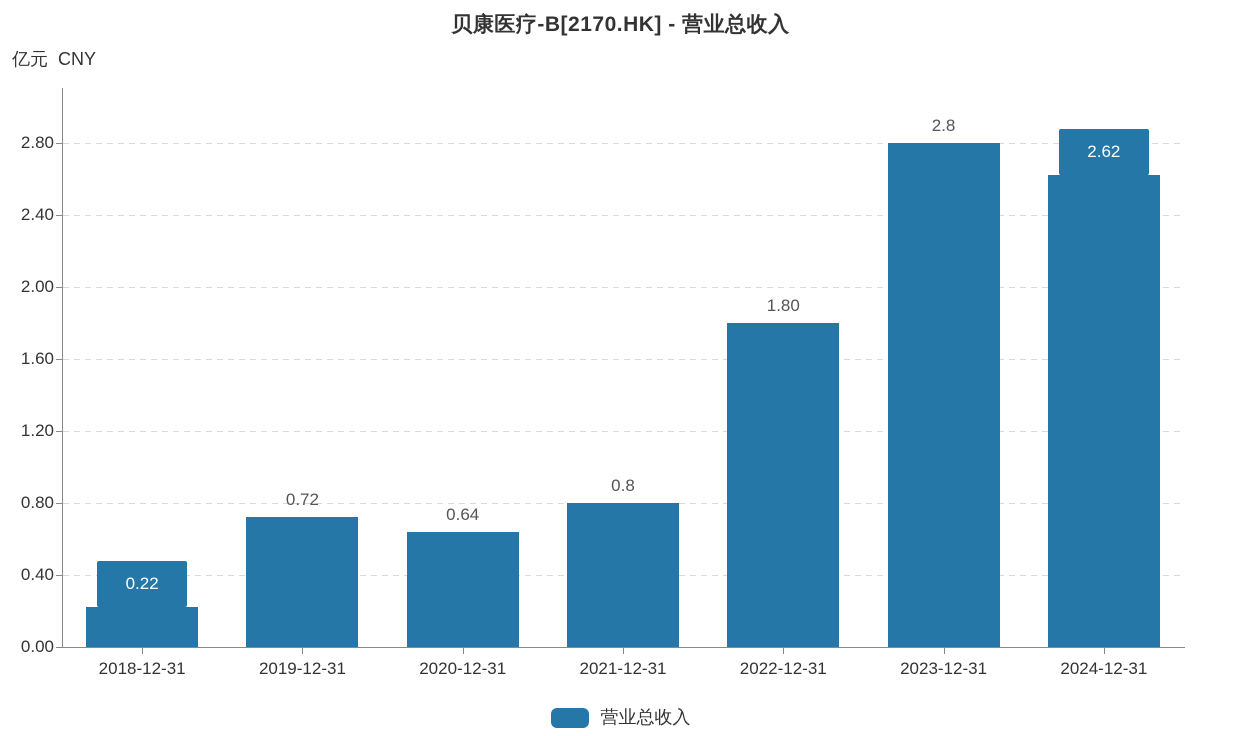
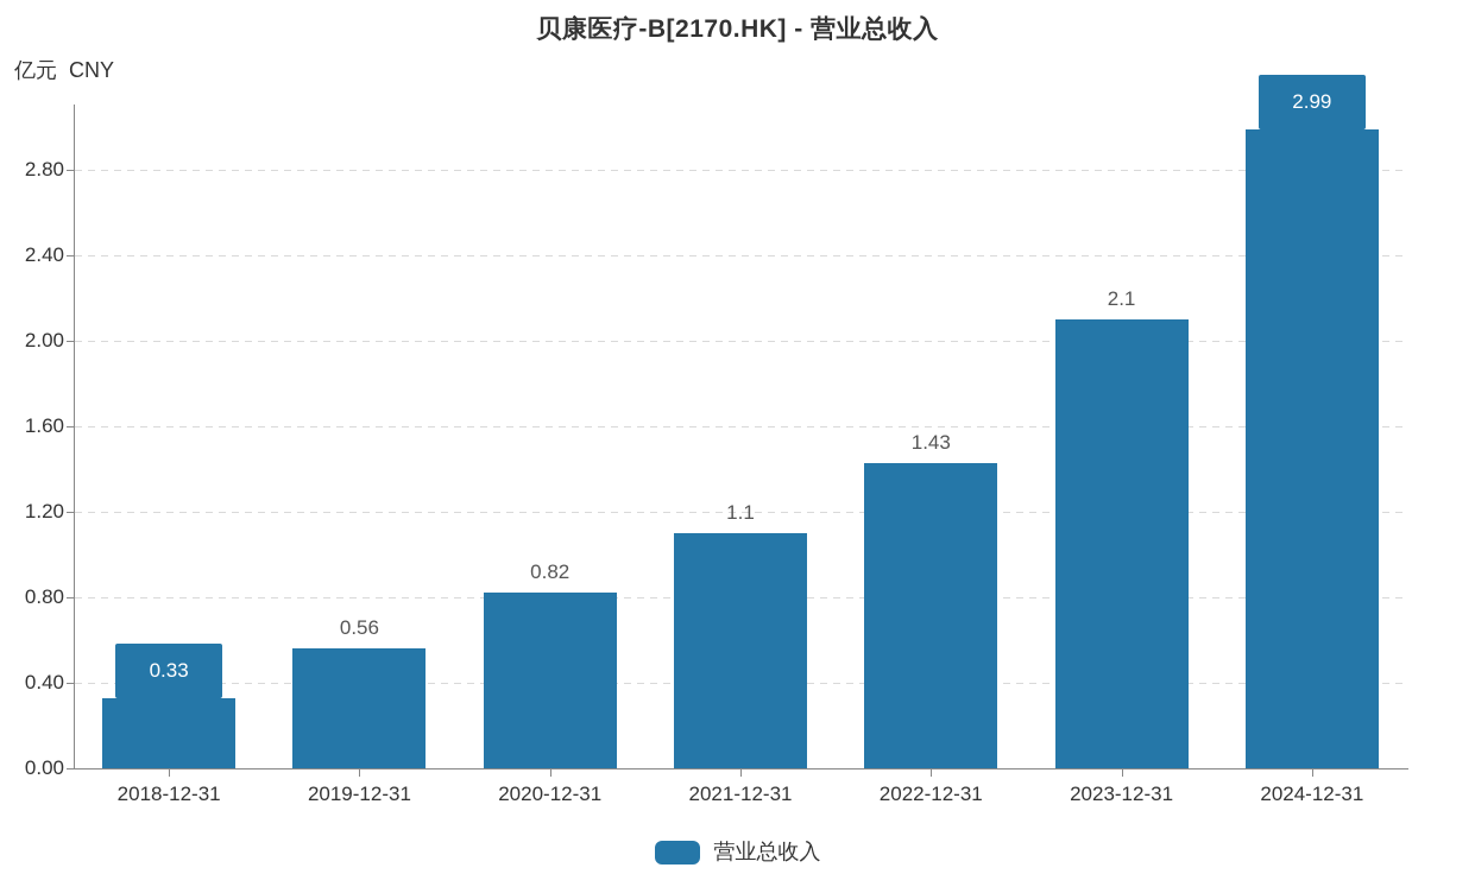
2018-12-31: 0.22 -> 0.33
2019-12-31: 0.72 -> 0.56
2020-12-31: 0.64 -> 0.82
2021-12-31: 0.8 -> 1.1
2022-12-31: 1.80 -> 1.43
2023-12-31: 2.8 -> 2.1
2024-12-31: 2.62 -> 2.99
